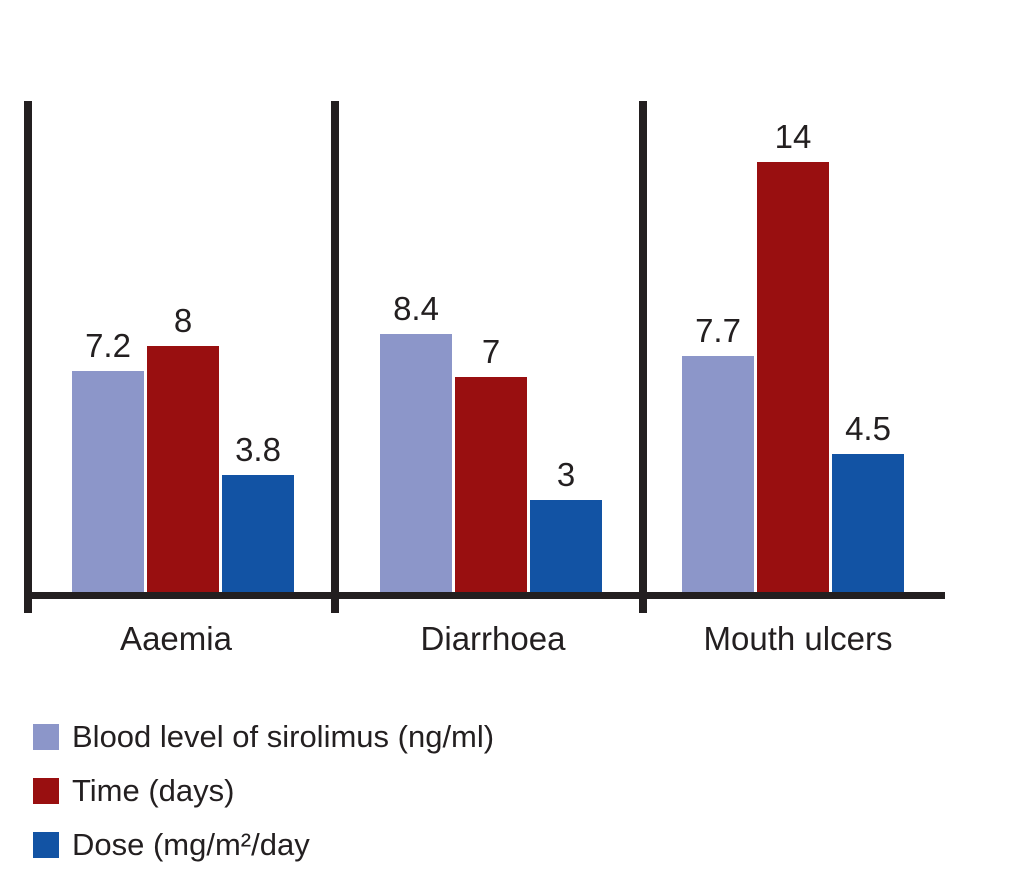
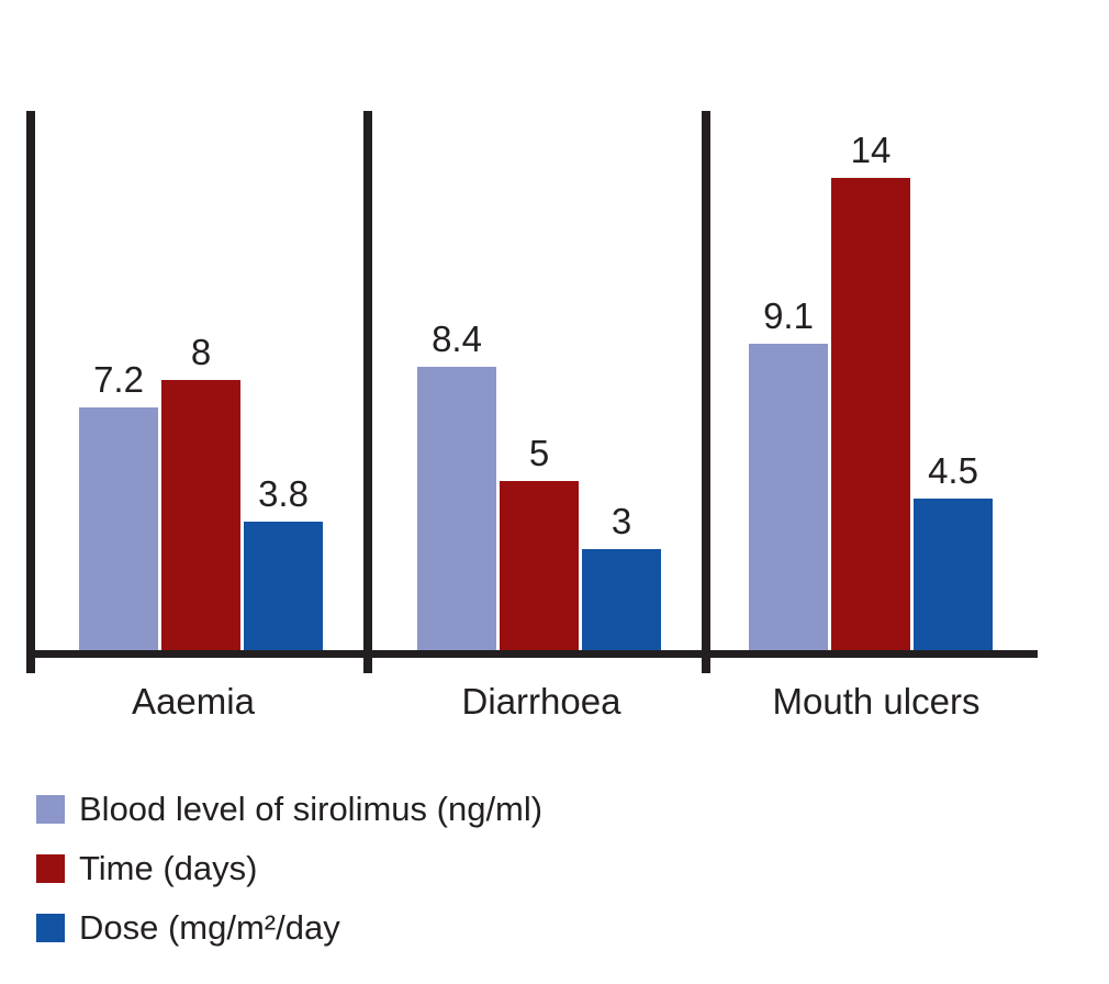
Time (days)/Diarrhoea: 7 -> 5
Blood level of sirolimus (ng/ml)/Mouth ulcers: 7.7 -> 9.1
